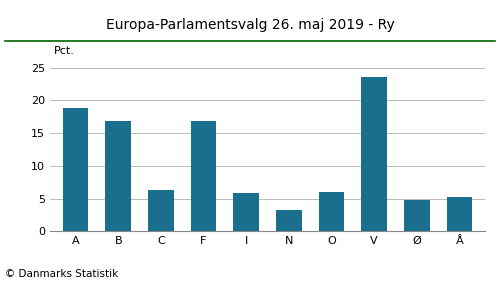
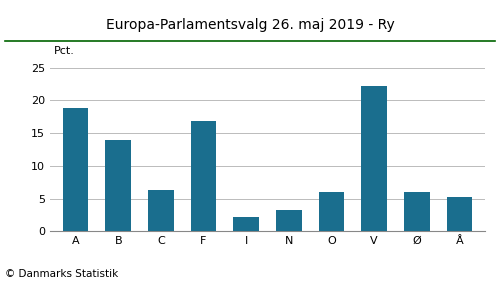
B: 16.8 -> 14.0
I: 5.8 -> 2.2
V: 23.6 -> 22.2
Ø: 4.8 -> 6.0
